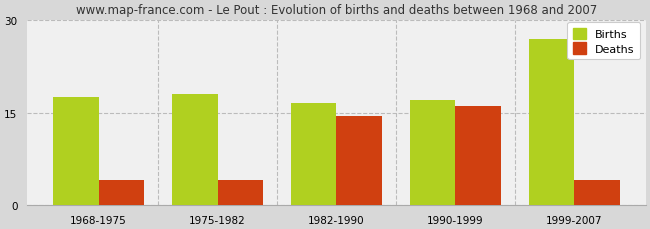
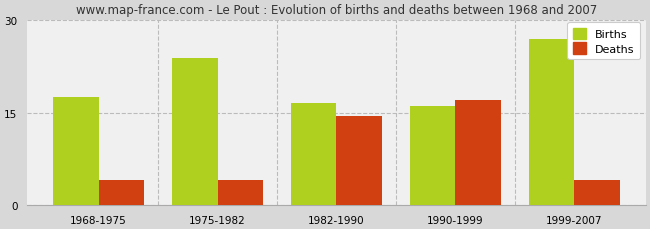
Births/1975-1982: 18.0 -> 23.8
Births/1990-1999: 17.0 -> 16.0
Deaths/1990-1999: 16.0 -> 17.0
